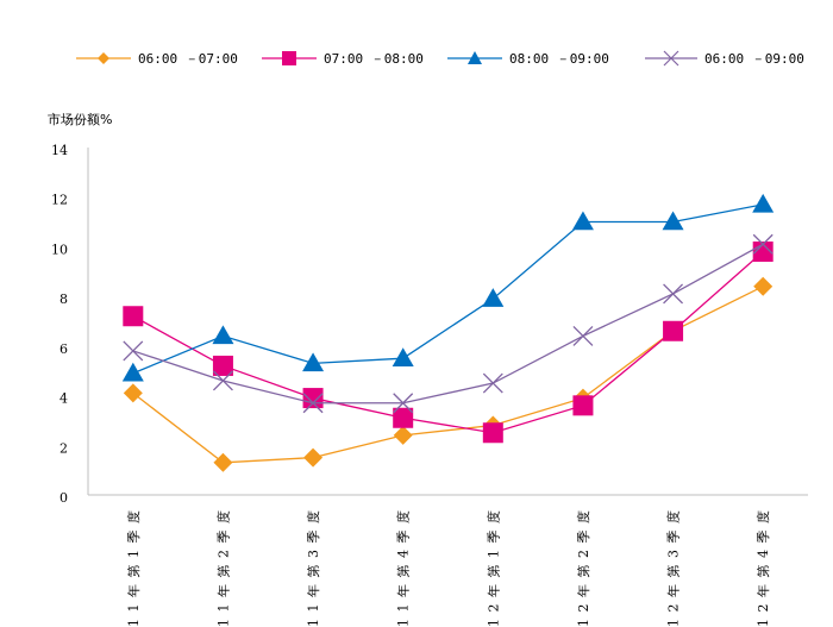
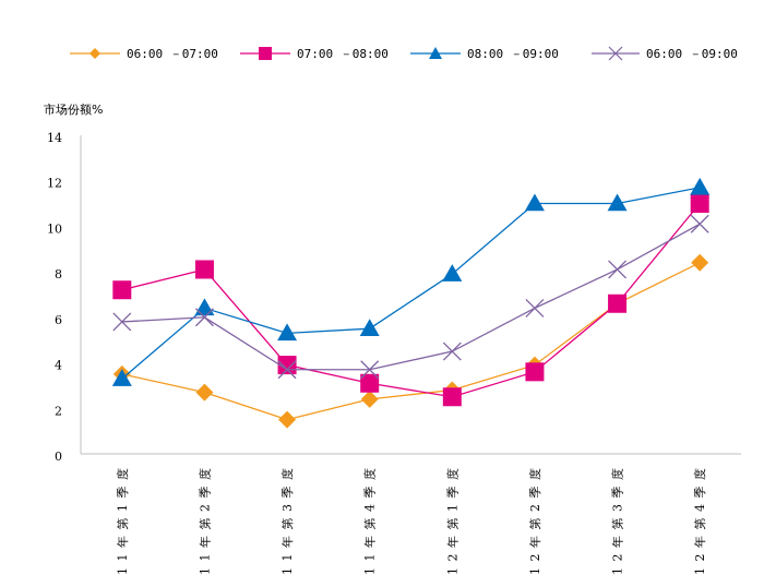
06:00 －07:00/11年第1季度: 4.2 -> 3.6
08:00 －09:00/11年第1季度: 5.0 -> 3.4
06:00 －07:00/11年第2季度: 1.4 -> 2.8
07:00 －08:00/11年第2季度: 5.3 -> 8.2
06:00 －09:00/11年第2季度: 4.7 -> 6.1
07:00 －08:00/12年第4季度: 9.9 -> 11.1
